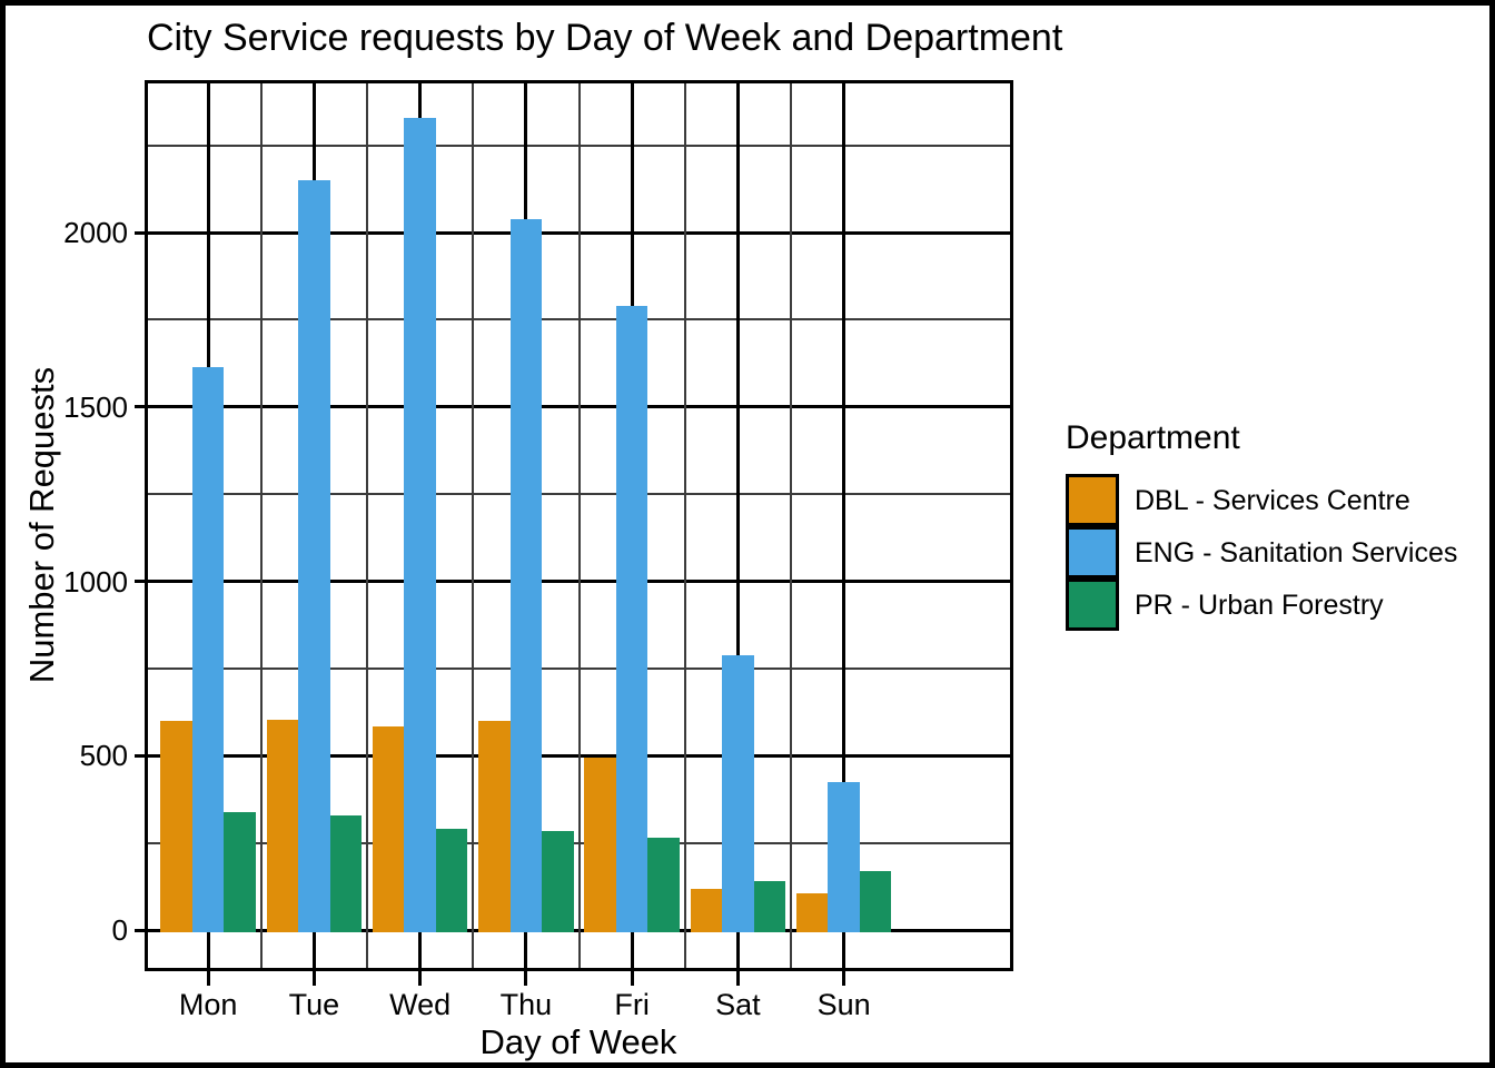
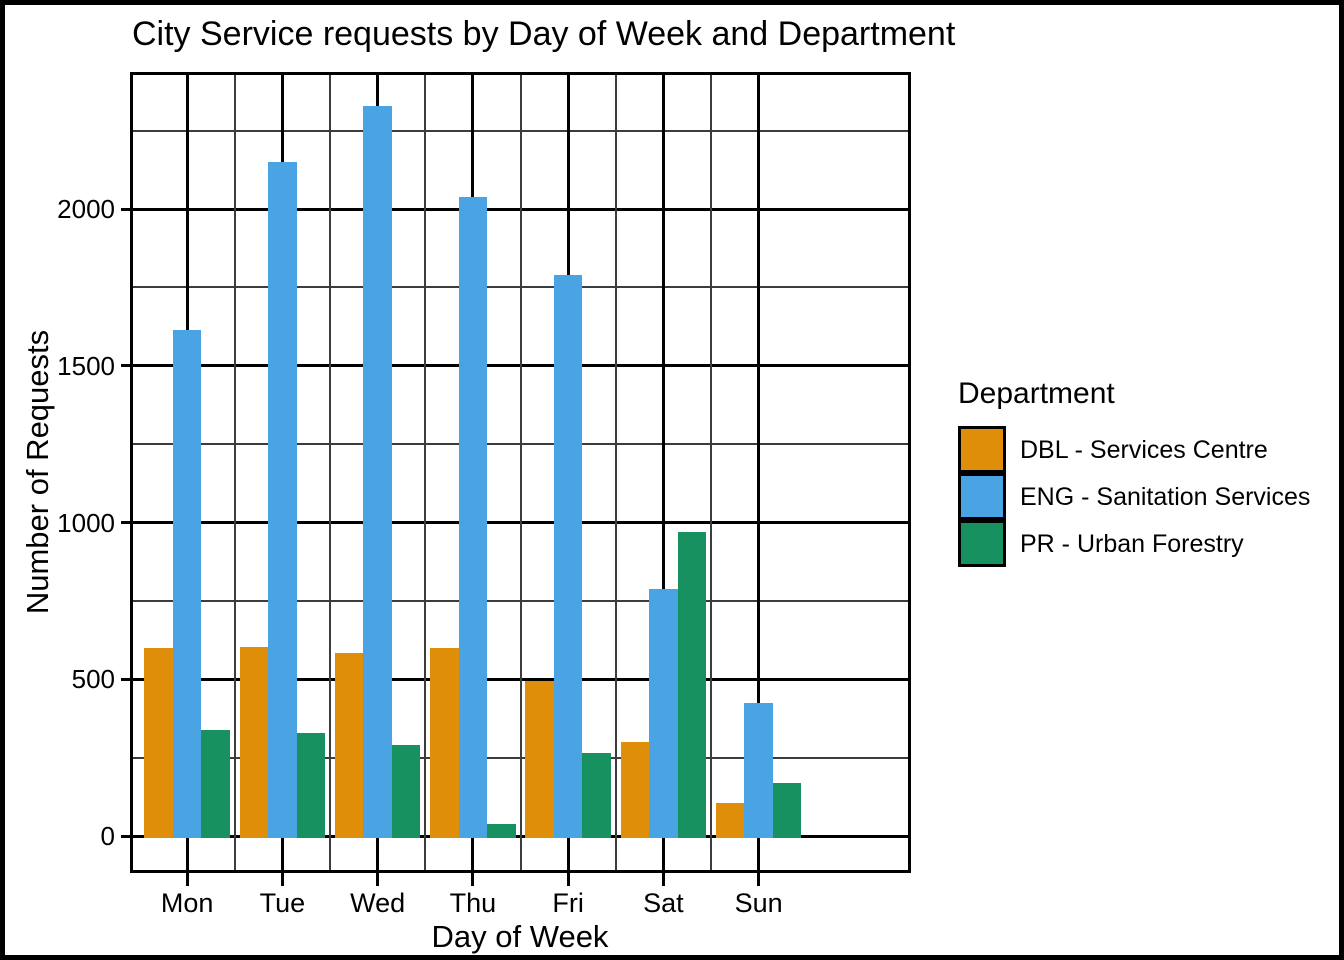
PR - Urban Forestry/Thu: 280 -> 40
DBL - Services Centre/Sat: 120 -> 300
PR - Urban Forestry/Sat: 140 -> 970
